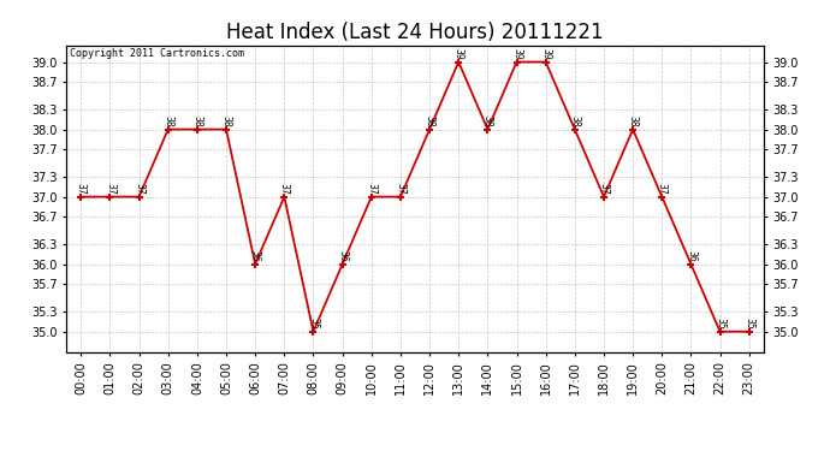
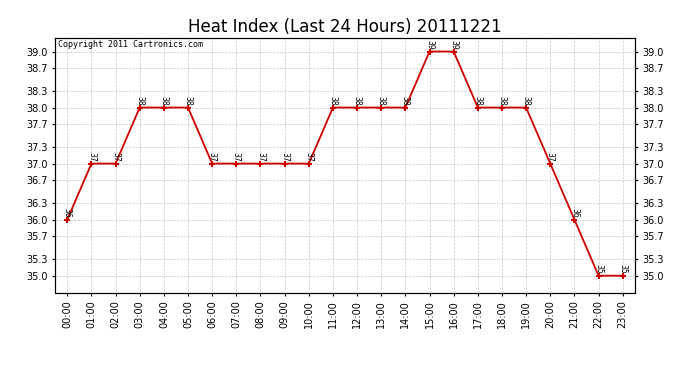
00:00: 37 -> 36
06:00: 36 -> 37
08:00: 35 -> 37
09:00: 36 -> 37
11:00: 37 -> 38
13:00: 39 -> 38
18:00: 37 -> 38
